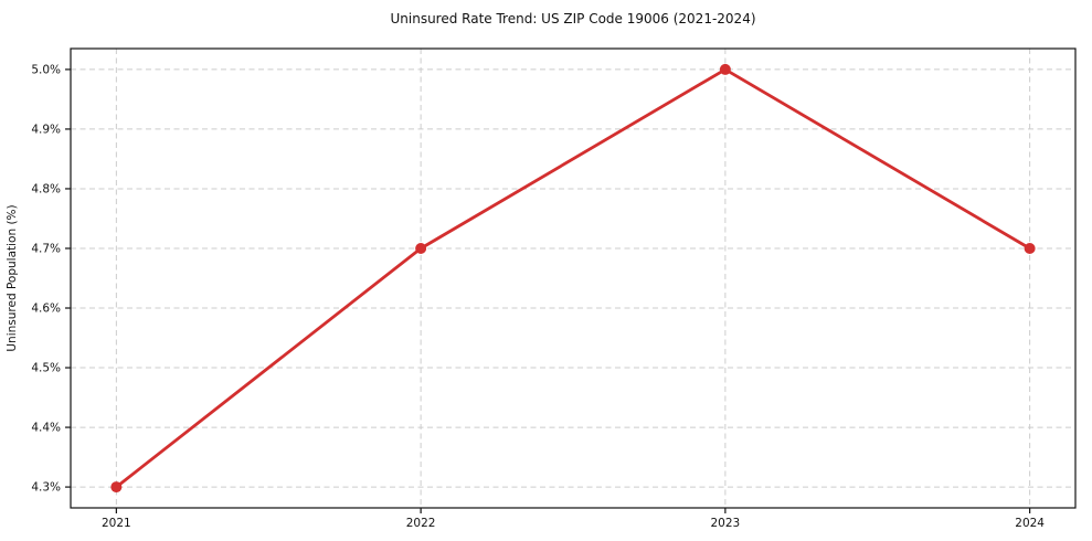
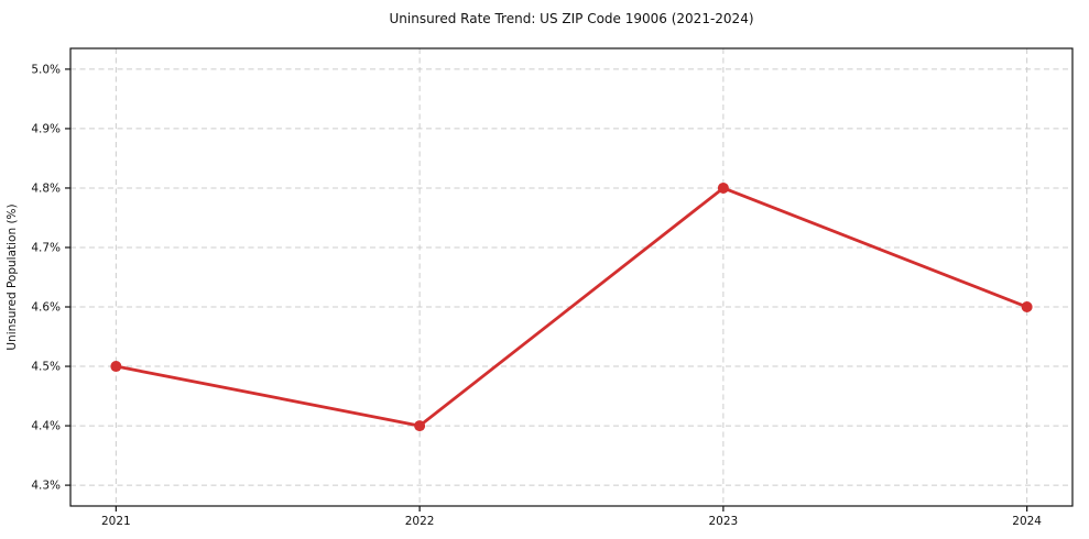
2021: 4.3% -> 4.5%
2022: 4.7% -> 4.4%
2023: 5.0% -> 4.8%
2024: 4.7% -> 4.6%
